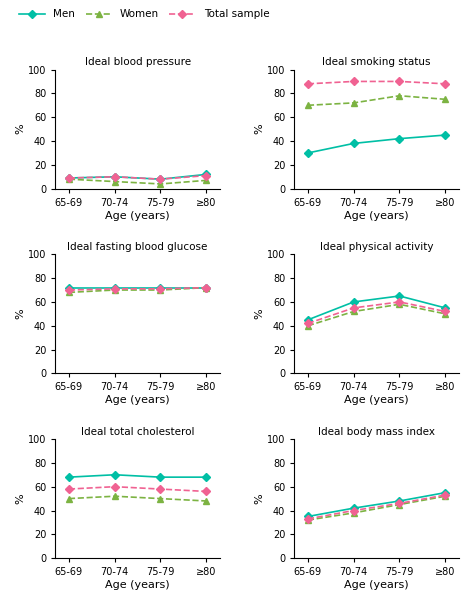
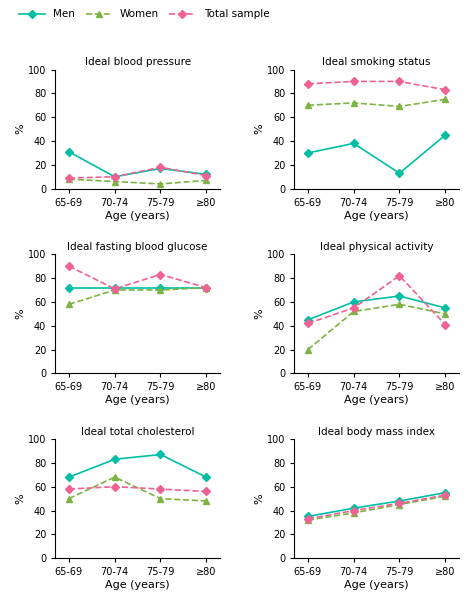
Ideal blood pressure/Men/65-69: 9 -> 31
Ideal blood pressure/Men/75-79: 8 -> 17
Ideal blood pressure/Total sample/75-79: 8 -> 18
Ideal smoking status/Men/75-79: 42 -> 13
Ideal smoking status/Women/75-79: 78 -> 69
Ideal smoking status/Total sample/≥80: 88 -> 83
Ideal fasting blood glucose/Women/65-69: 68 -> 58
Ideal fasting blood glucose/Total sample/65-69: 70 -> 90
Ideal fasting blood glucose/Total sample/75-79: 71 -> 83
Ideal physical activity/Women/65-69: 40 -> 20
Ideal physical activity/Total sample/75-79: 60 -> 82
Ideal physical activity/Total sample/≥80: 52 -> 41
Ideal total cholesterol/Men/70-74: 70 -> 83
Ideal total cholesterol/Women/70-74: 52 -> 68
Ideal total cholesterol/Men/75-79: 68 -> 87
